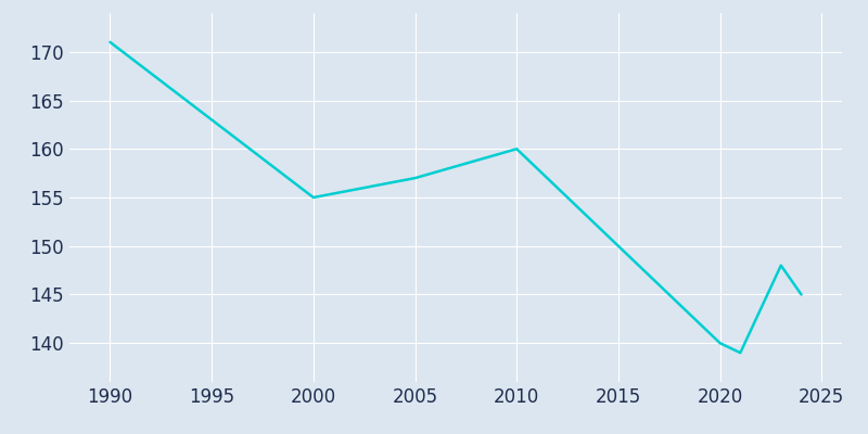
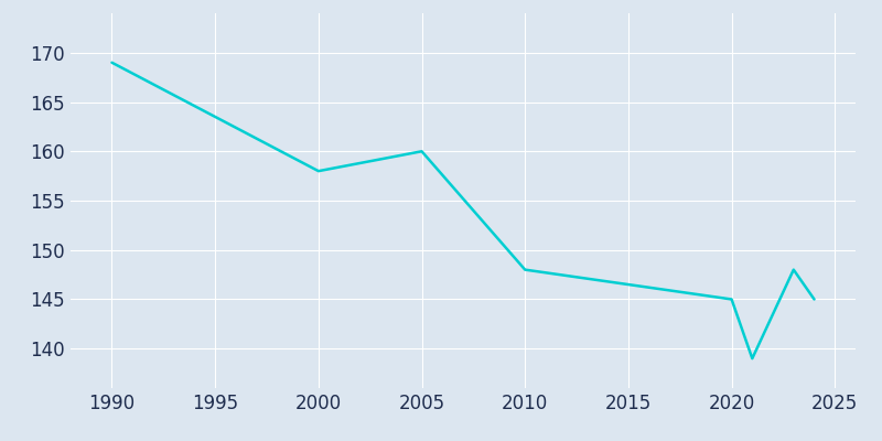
1990: 171 -> 169
2000: 155 -> 158
2005: 157 -> 160
2010: 160 -> 148
2020: 140 -> 145
